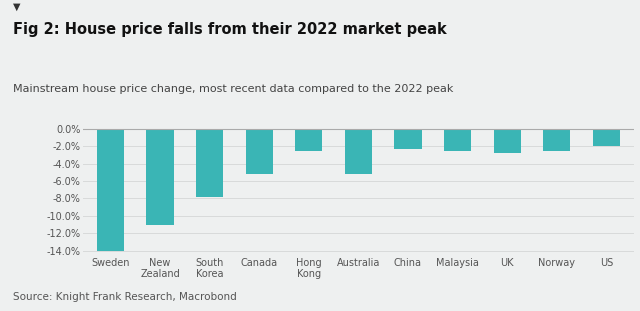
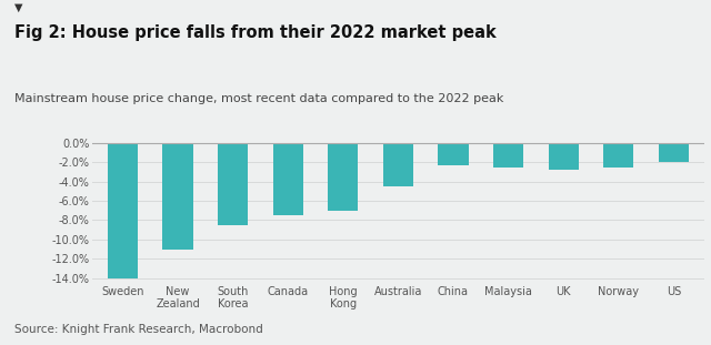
South Korea: -7.8% -> -8.5%
Canada: -5.2% -> -7.5%
Hong Kong: -2.6% -> -7.0%
Australia: -5.2% -> -4.5%
